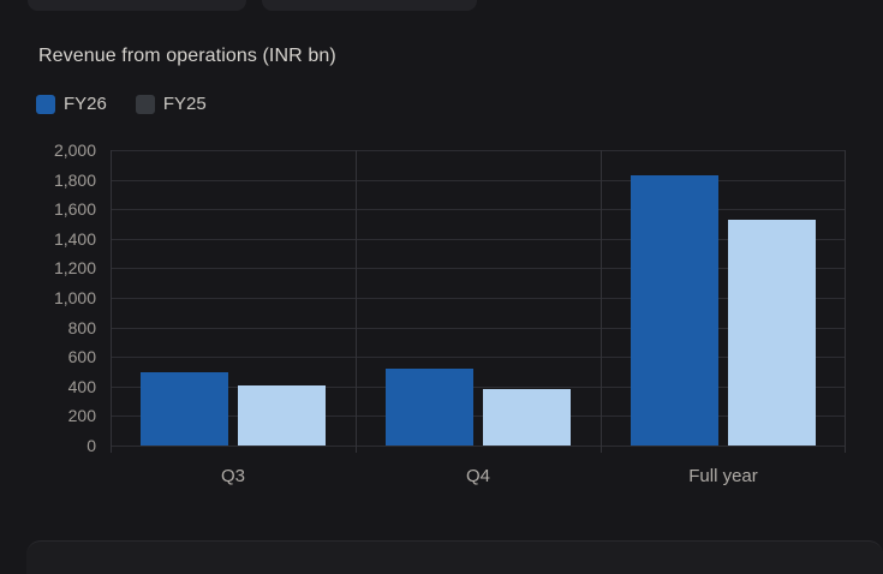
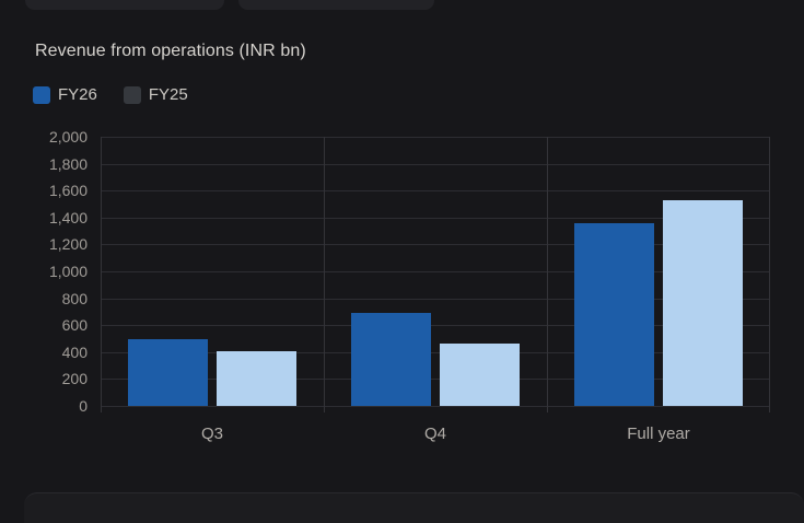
FY26/Q4: 520 -> 690
FY25/Q4: 380 -> 460
FY26/Full year: 1830 -> 1360
